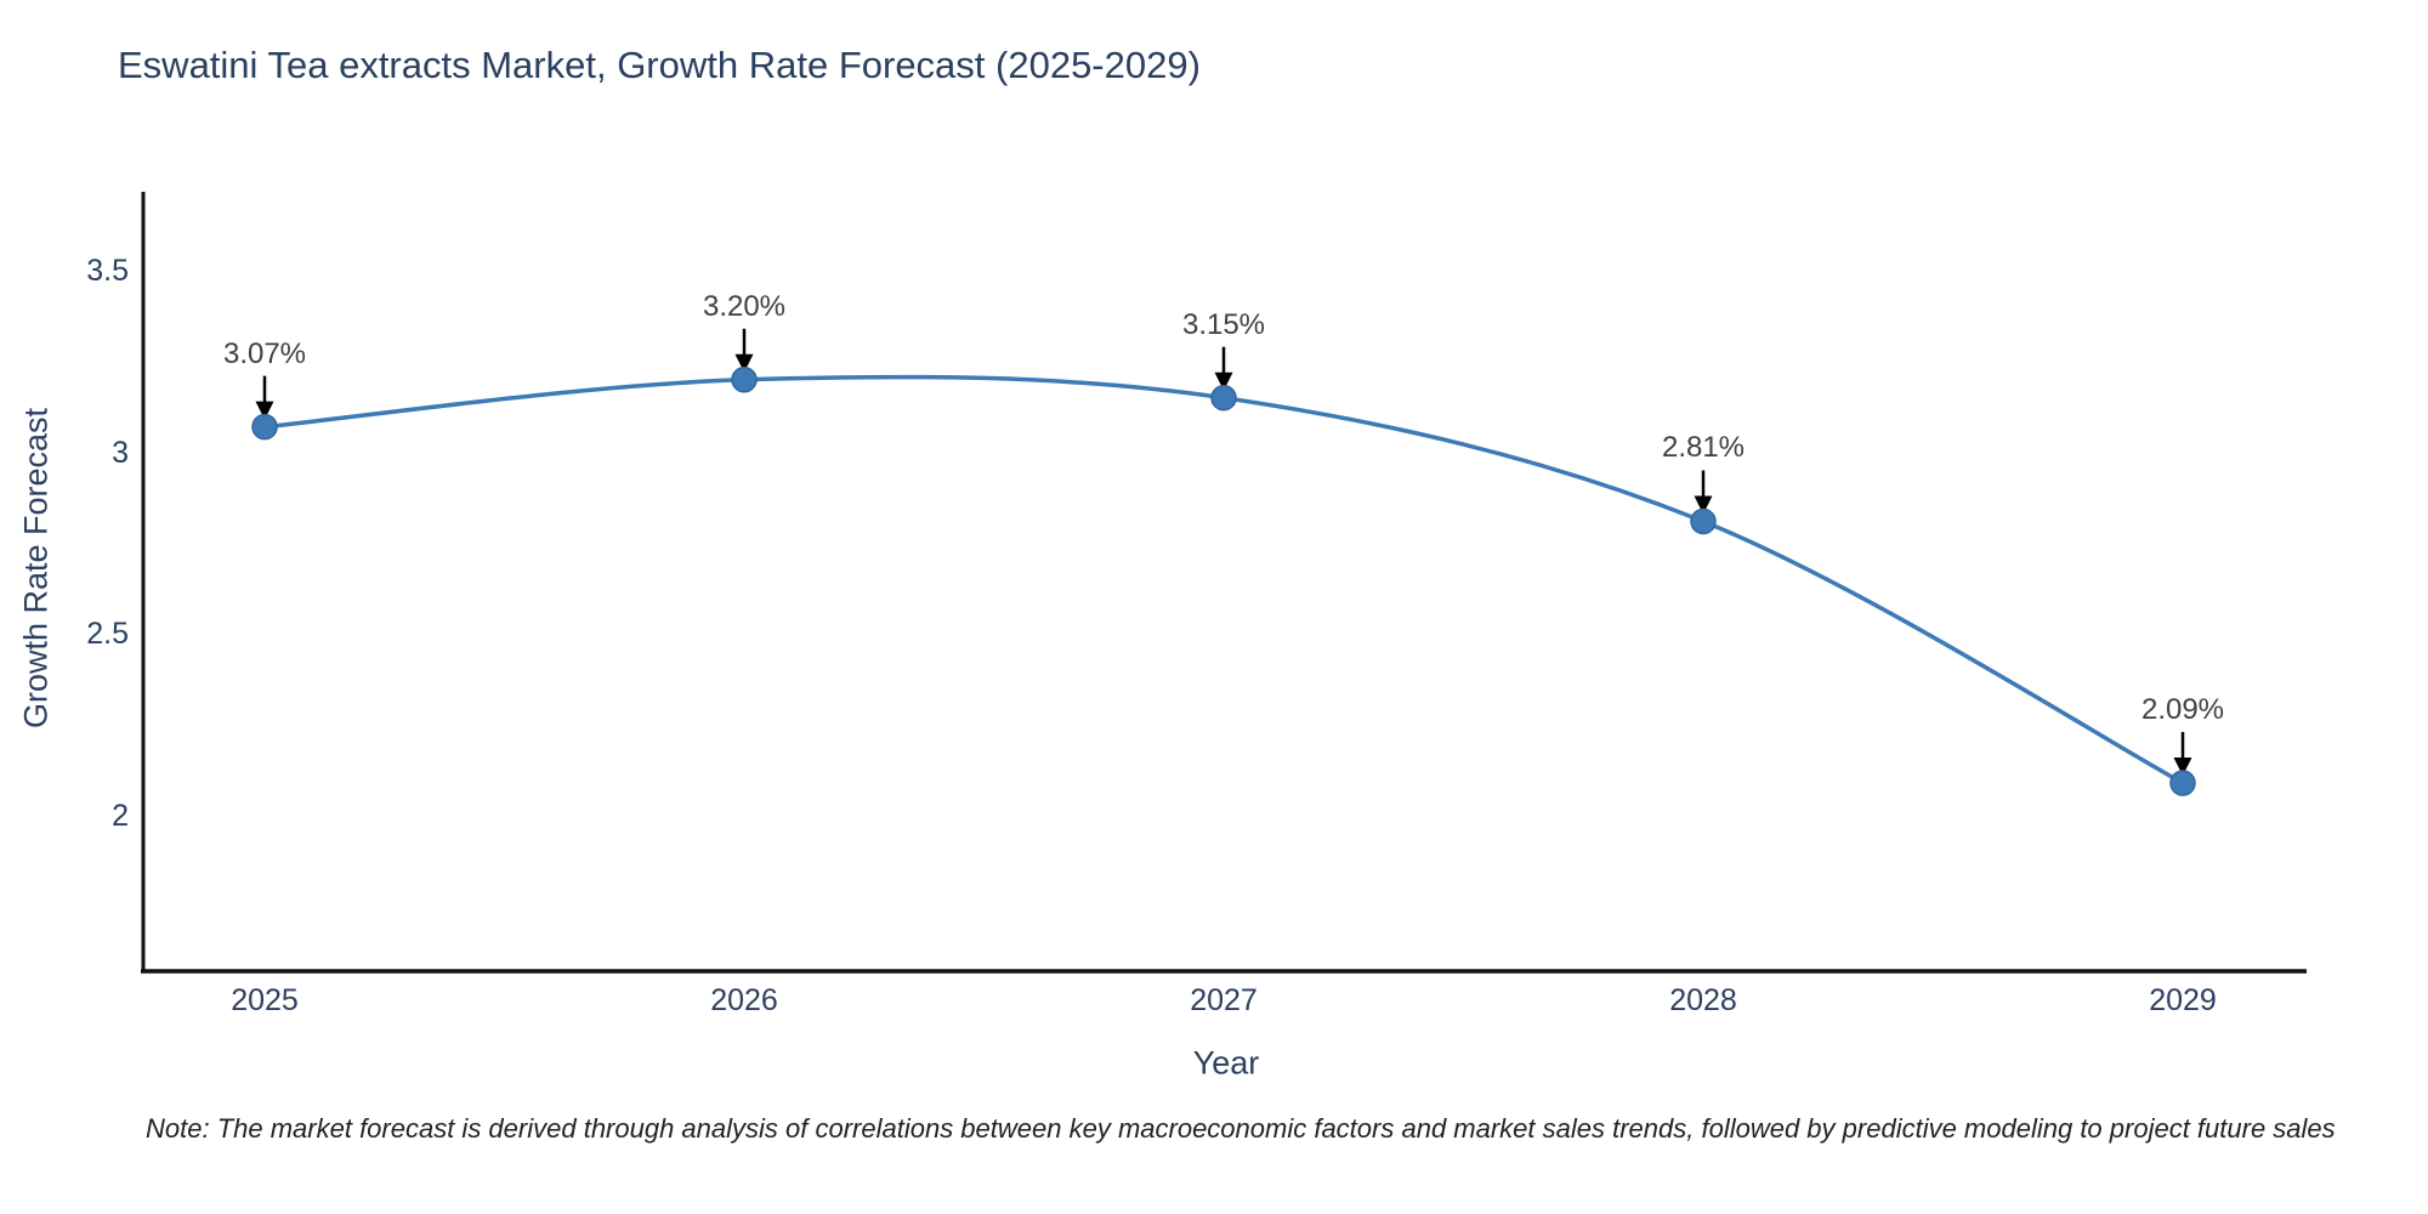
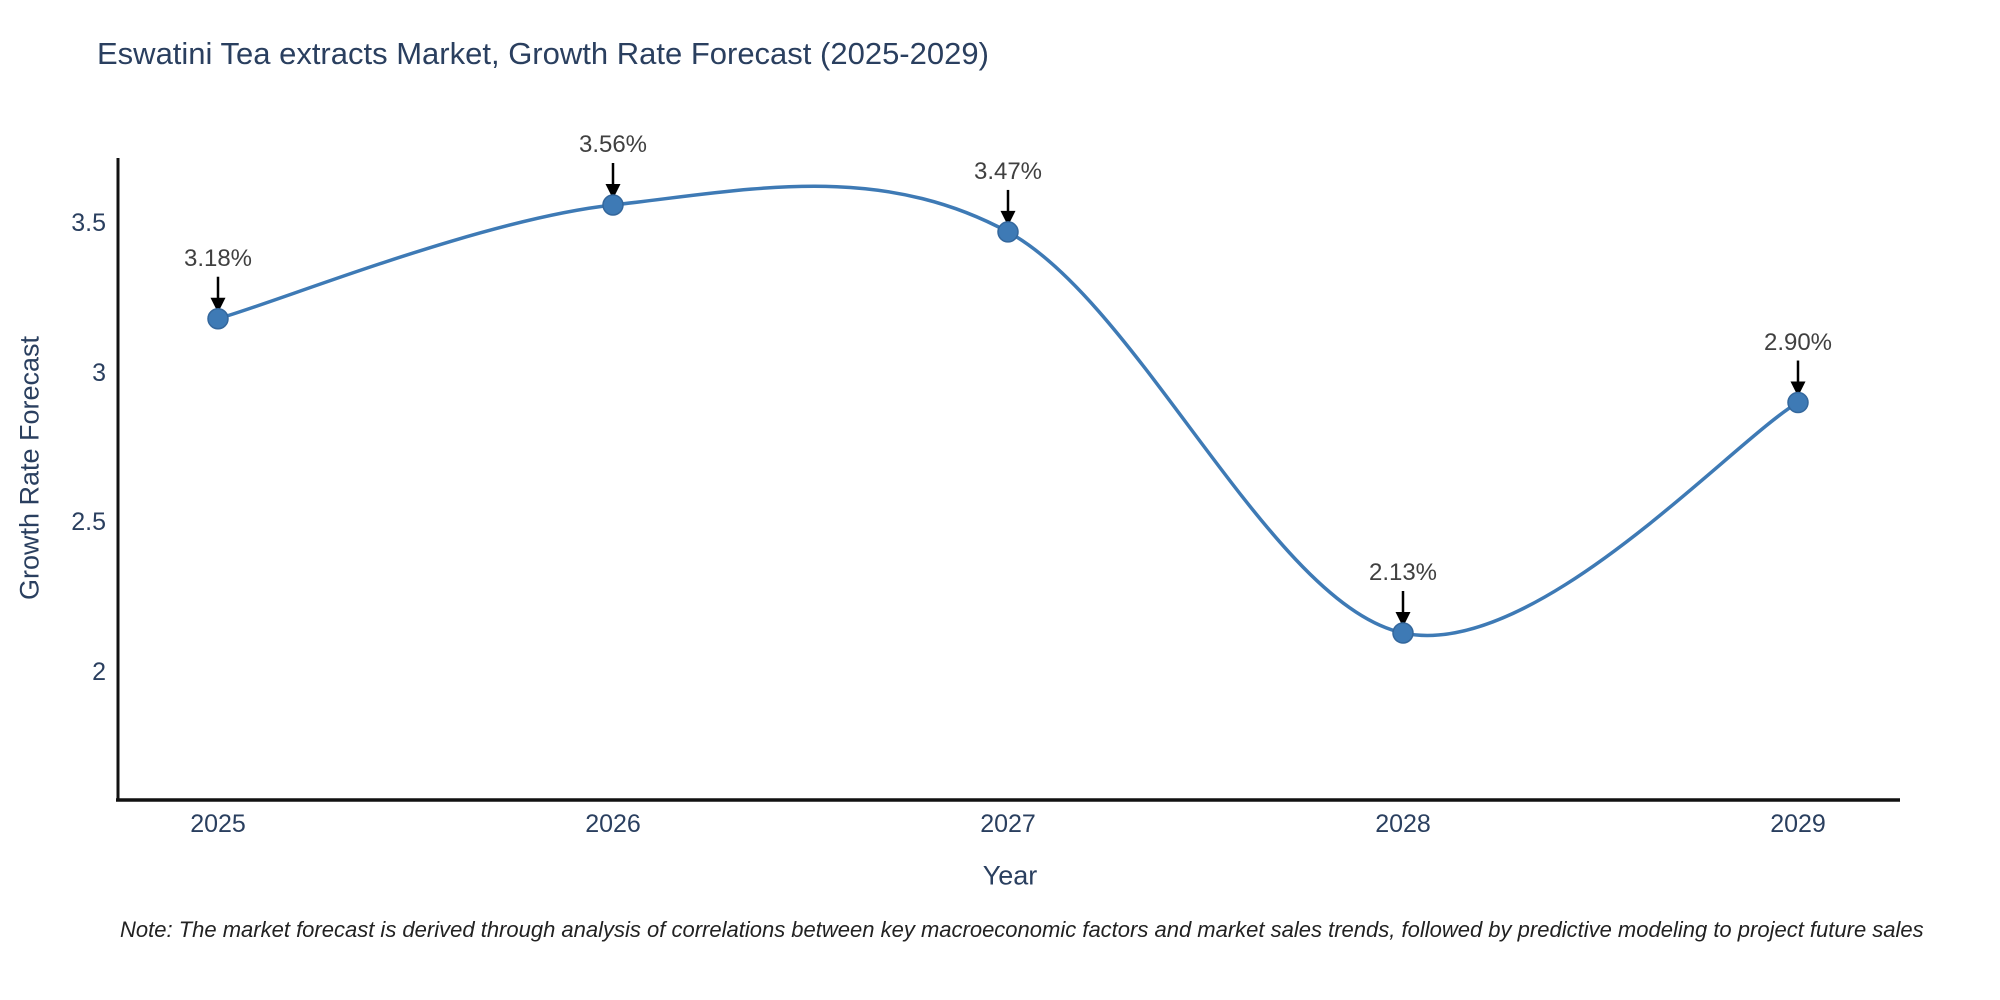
2025: 3.07% -> 3.18%
2026: 3.20% -> 3.56%
2027: 3.15% -> 3.47%
2028: 2.81% -> 2.13%
2029: 2.09% -> 2.90%
